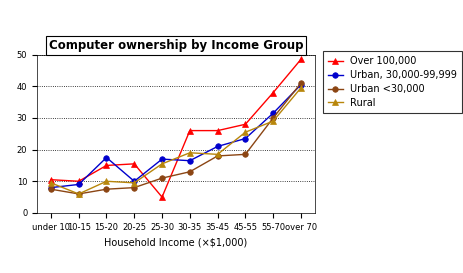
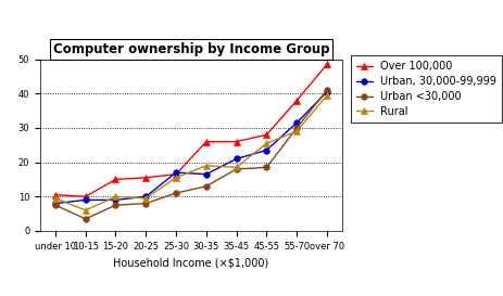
Urban <30,000/10-15: 6.0 -> 3.5
Urban, 30,000-99,999/15-20: 17.5 -> 9.0
Over 100,000/25-30: 5.0 -> 16.5
